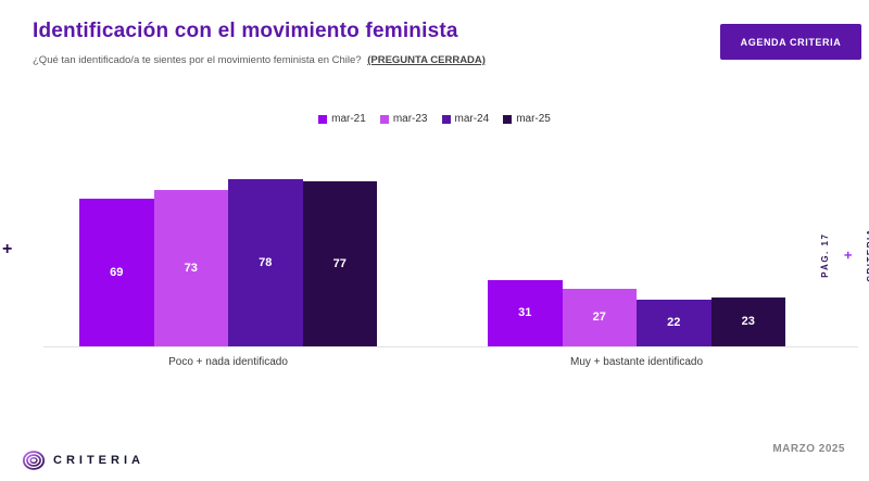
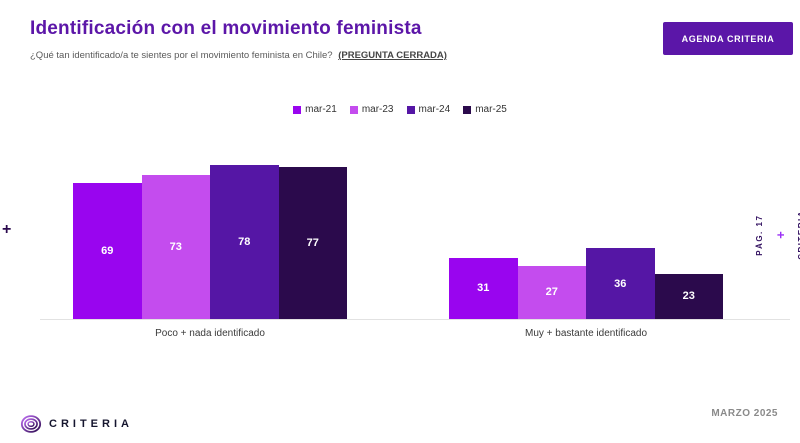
mar-24/Muy + bastante identificado: 22 -> 36
